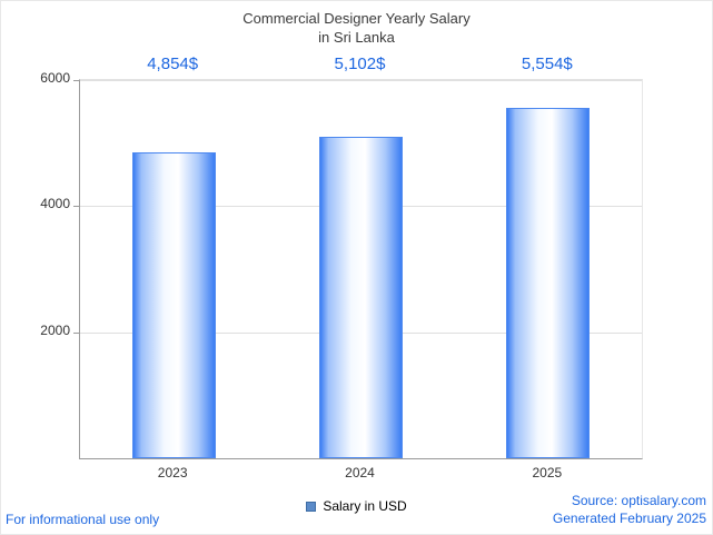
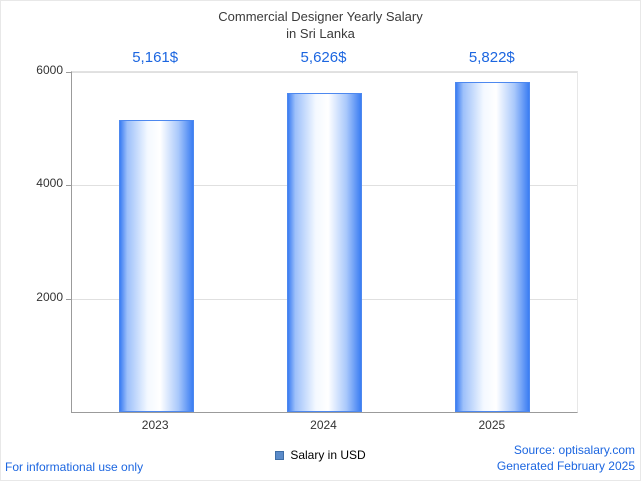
2023: 4,854 -> 5,161
2024: 5,102 -> 5,626
2025: 5,554 -> 5,822
